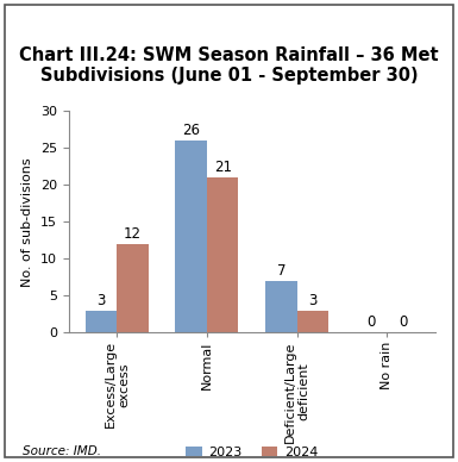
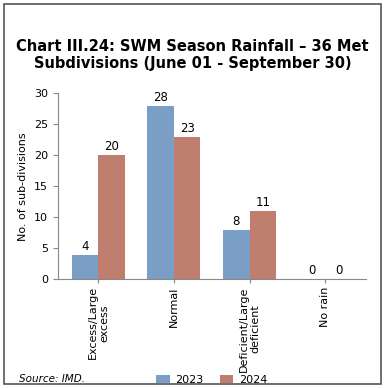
2023/Excess/Large excess: 3 -> 4
2024/Excess/Large excess: 12 -> 20
2023/Normal: 26 -> 28
2024/Normal: 21 -> 23
2023/Deficient/Large deficient: 7 -> 8
2024/Deficient/Large deficient: 3 -> 11
